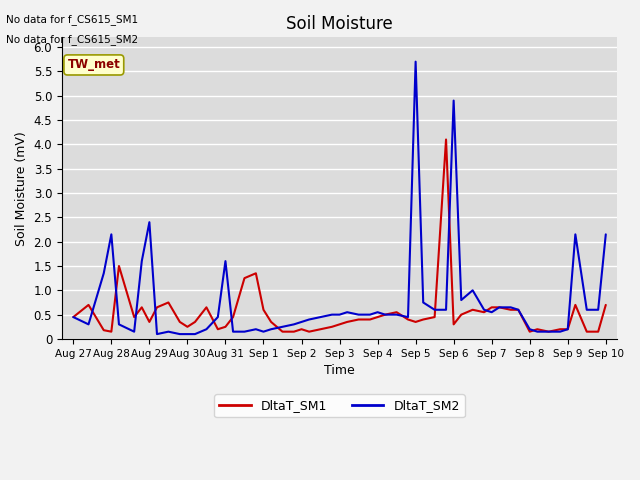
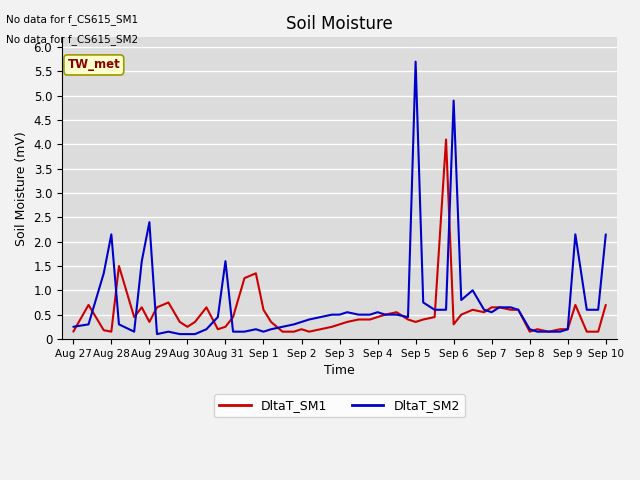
DltaT_SM1/Aug 27: 0.45 -> 0.15
DltaT_SM2/Aug 27: 0.45 -> 0.25
